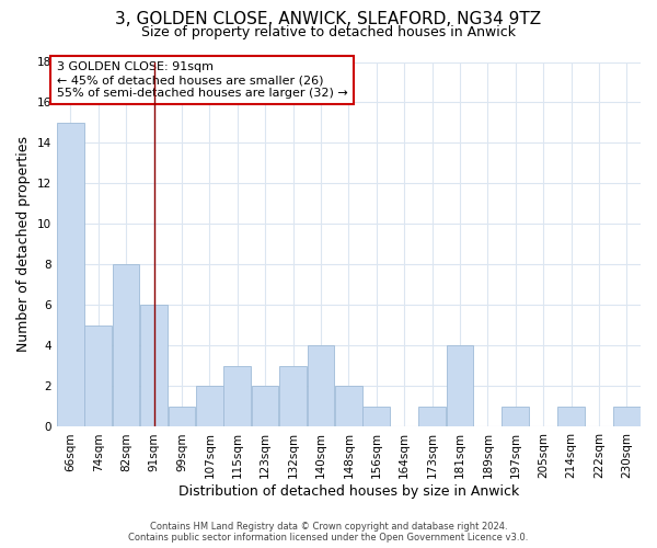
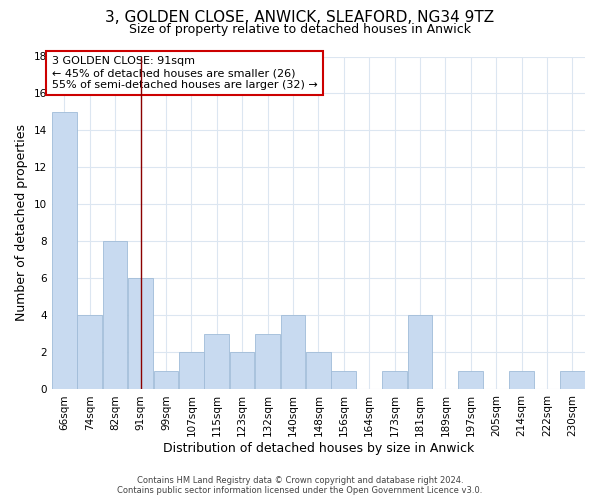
74sqm: 5 -> 4
